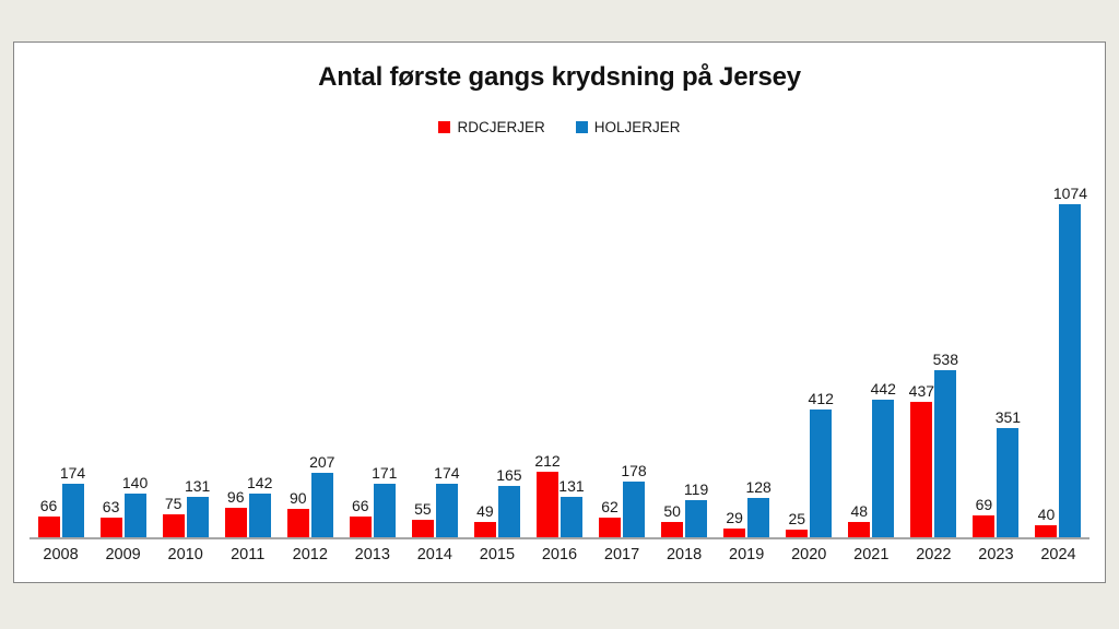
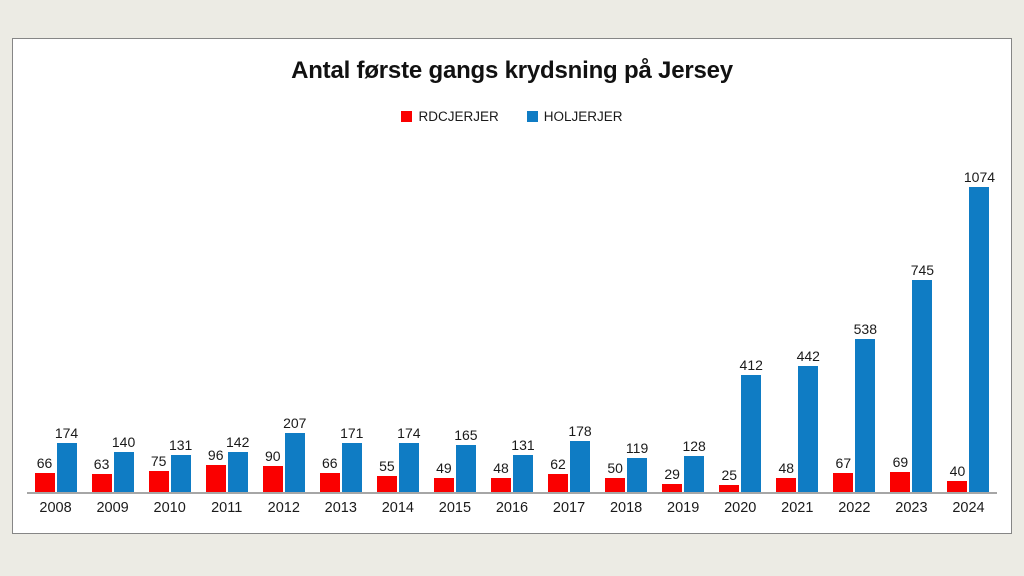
RDCJERJER/2016: 212 -> 48
RDCJERJER/2022: 437 -> 67
HOLJERJER/2023: 351 -> 745
